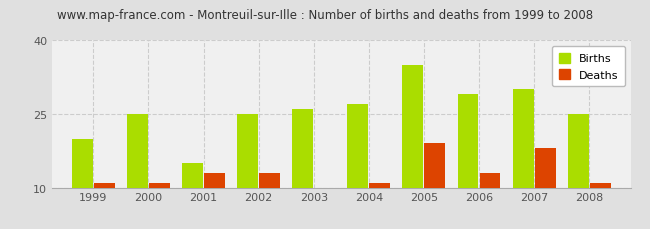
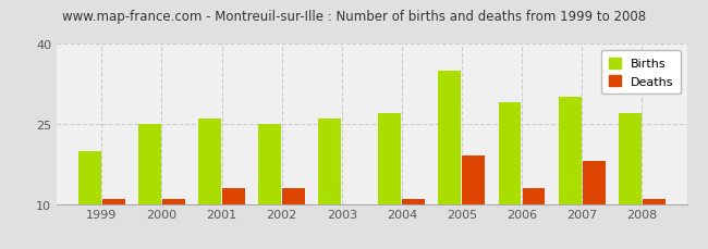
Births/2001: 15 -> 26
Births/2008: 25 -> 27
